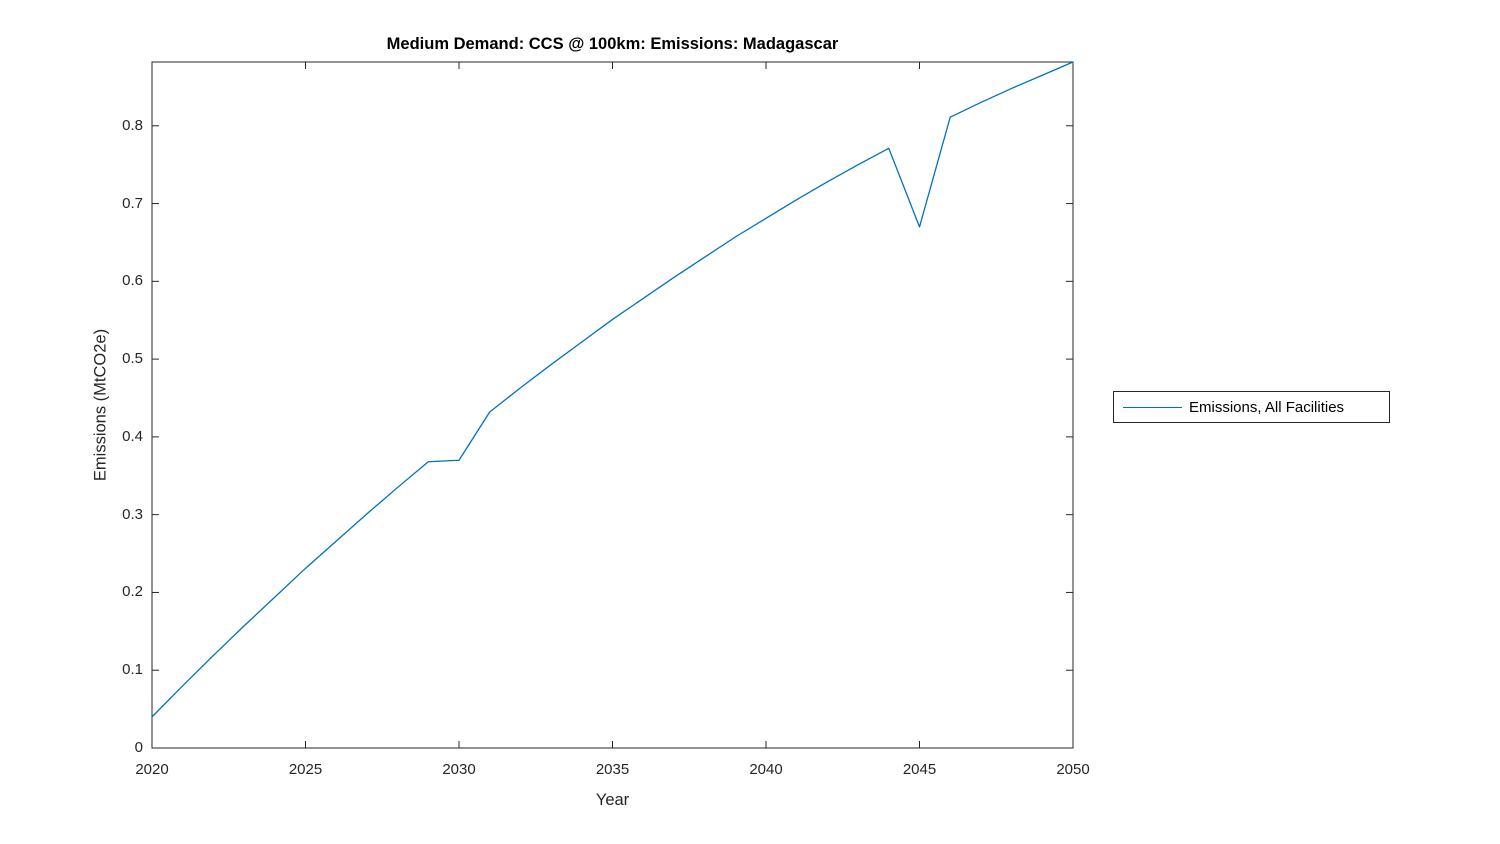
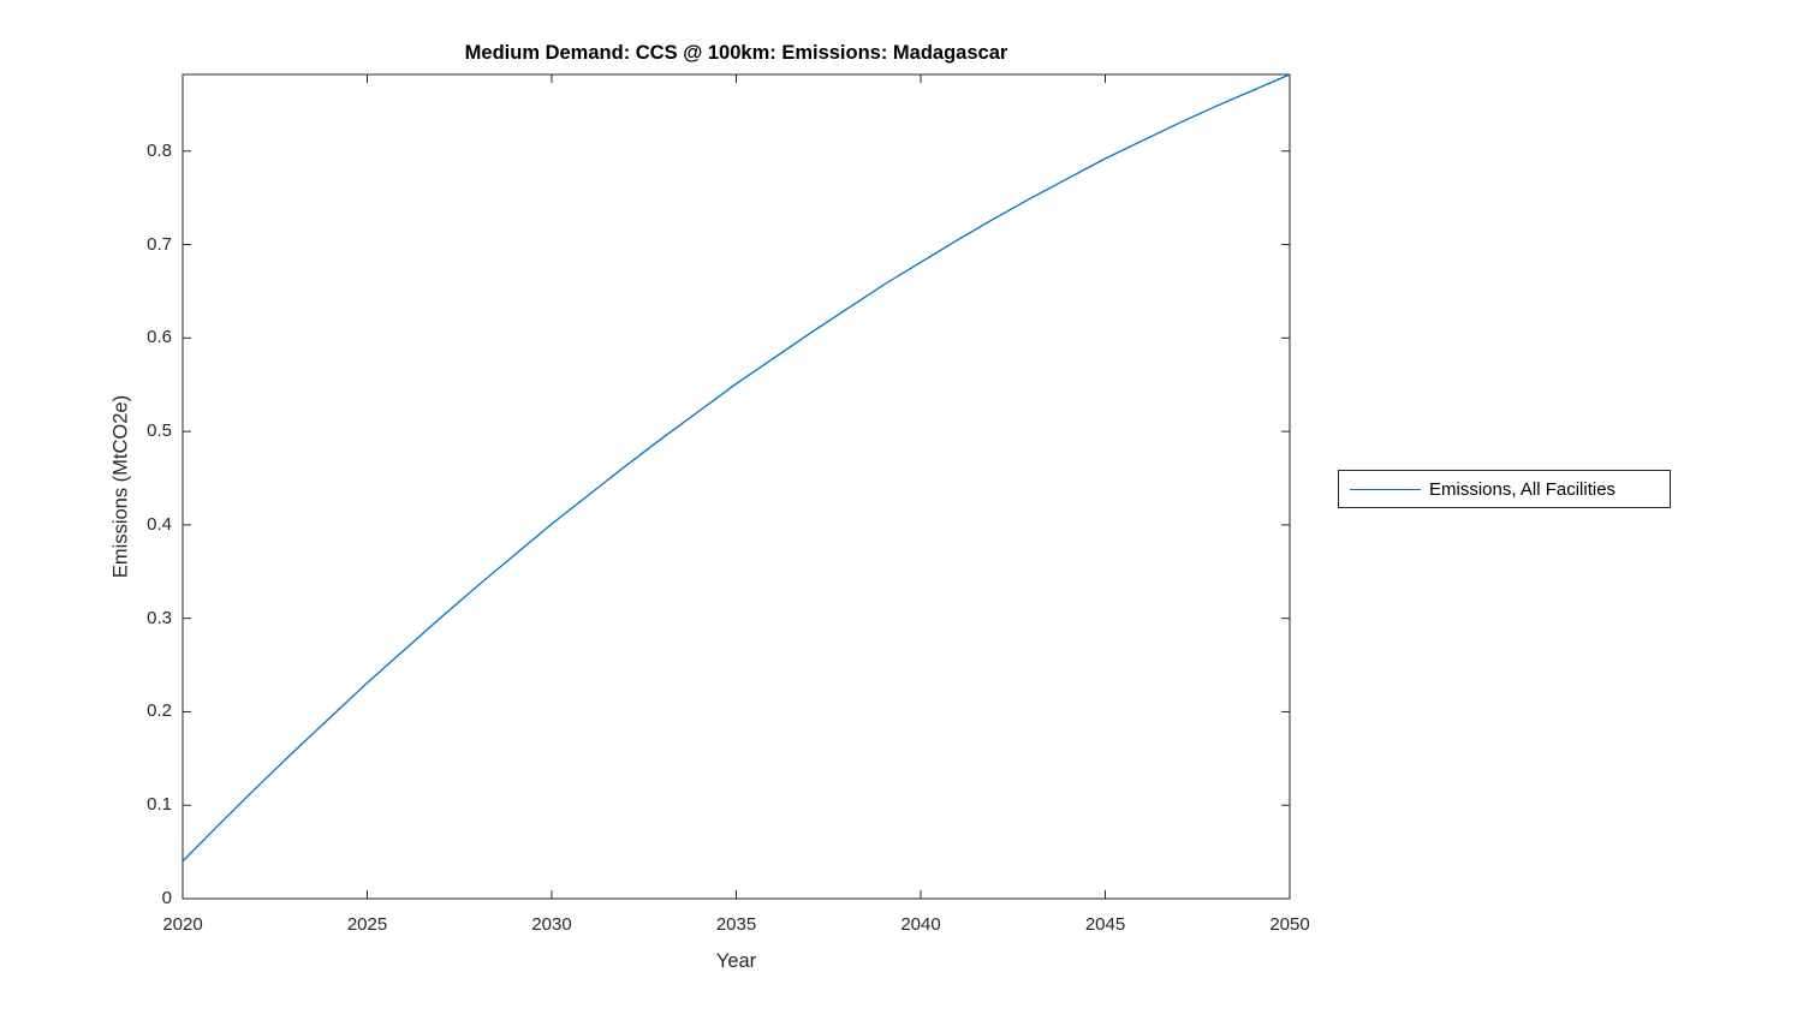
2030: 0.37 -> 0.40
2045: 0.67 -> 0.79
